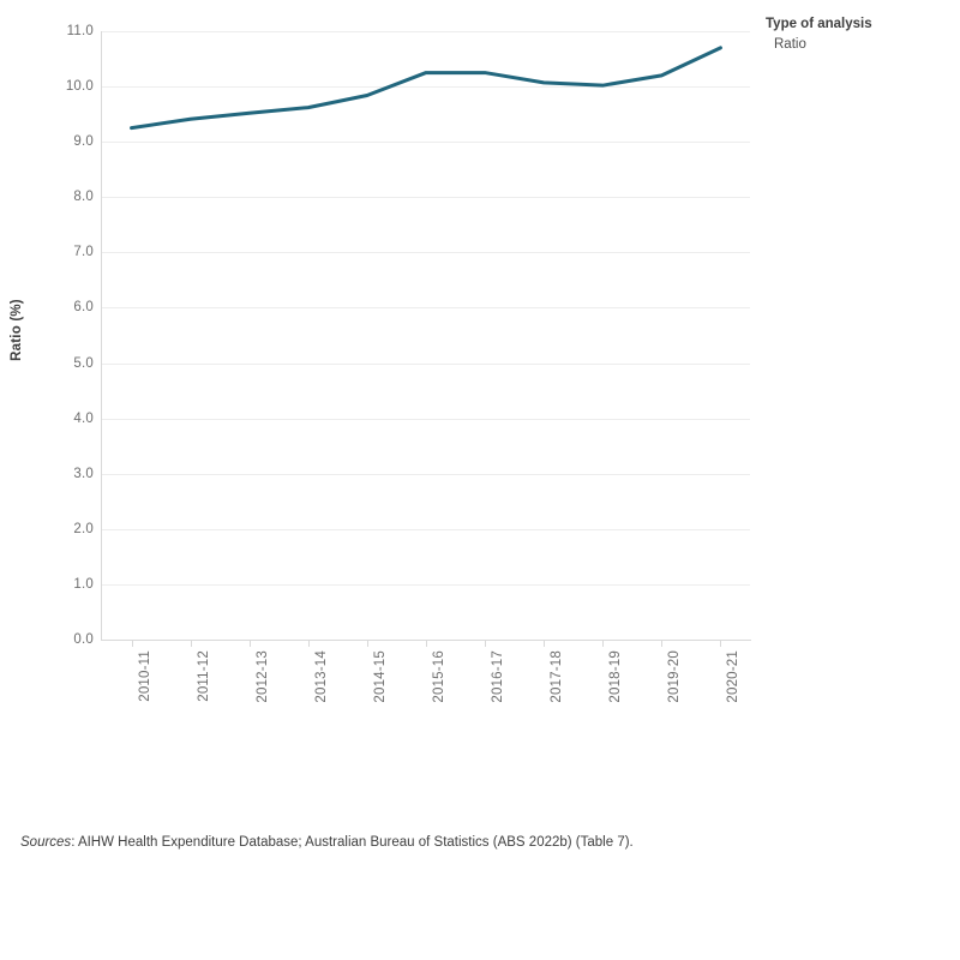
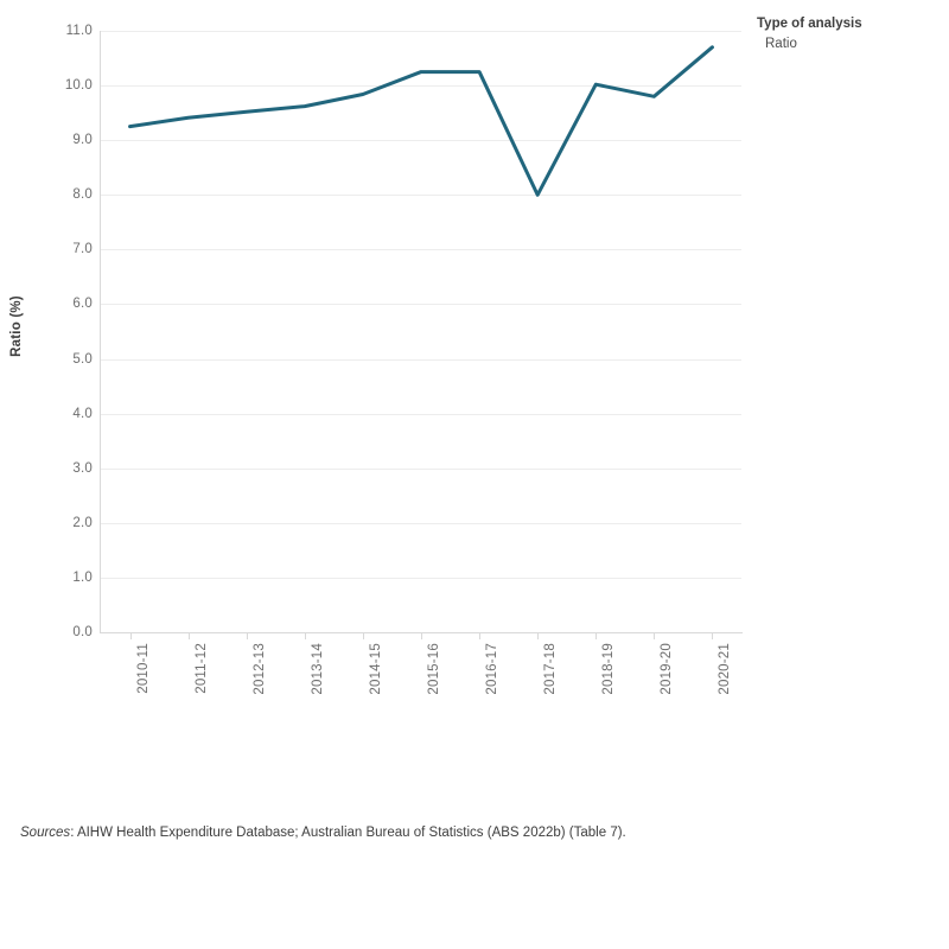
2017-18: 10.1 -> 8.0
2019-20: 10.2 -> 9.8
